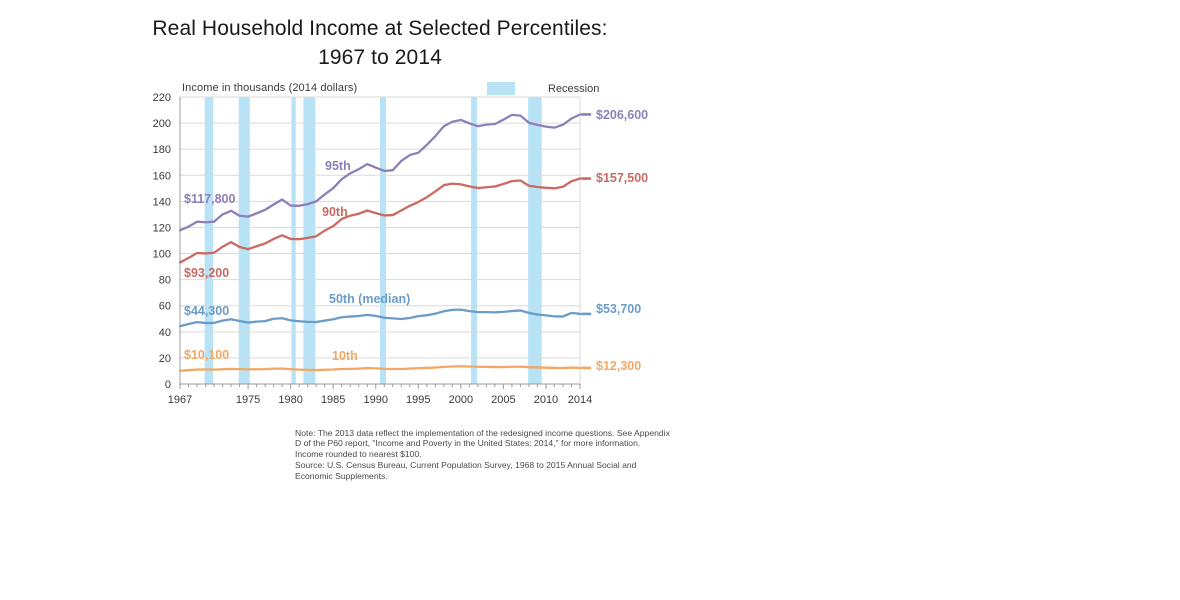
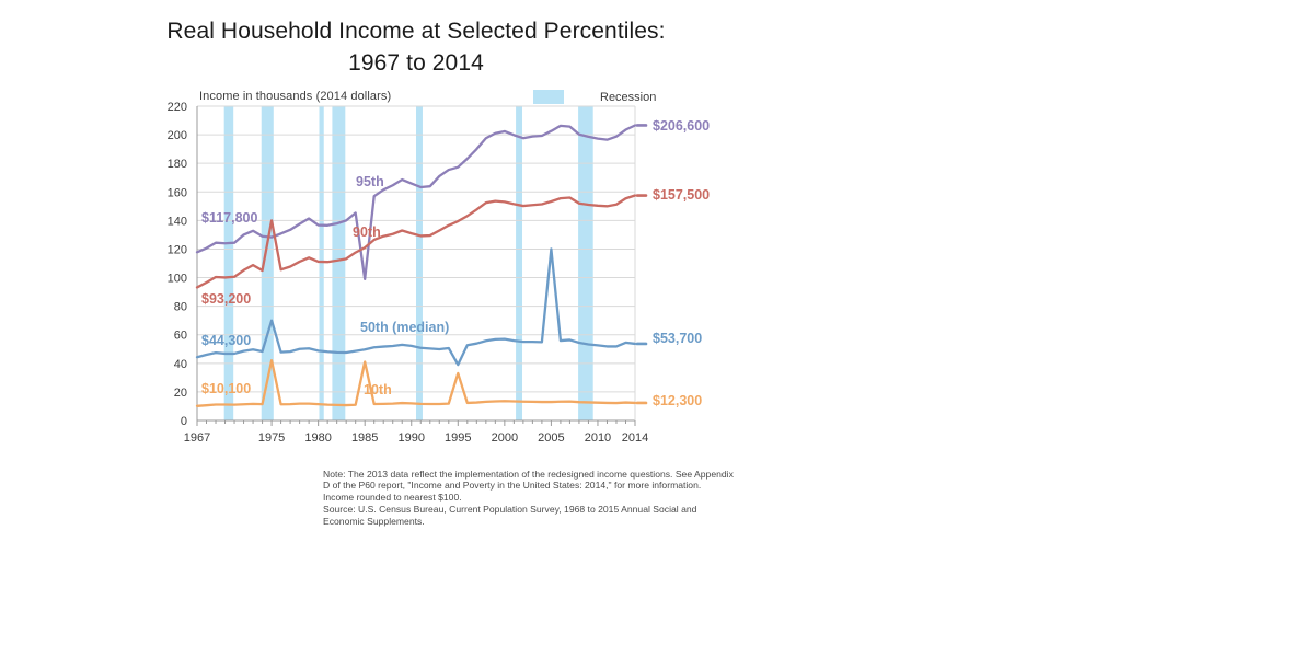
90th/1975: 103 -> 140
50th (median)/1975: 47 -> 70
10th/1975: 11 -> 42
95th/1985: 150 -> 99
10th/1985: 11 -> 41
50th (median)/1995: 52 -> 39
10th/1995: 12 -> 33
50th (median)/2005: 55 -> 120
